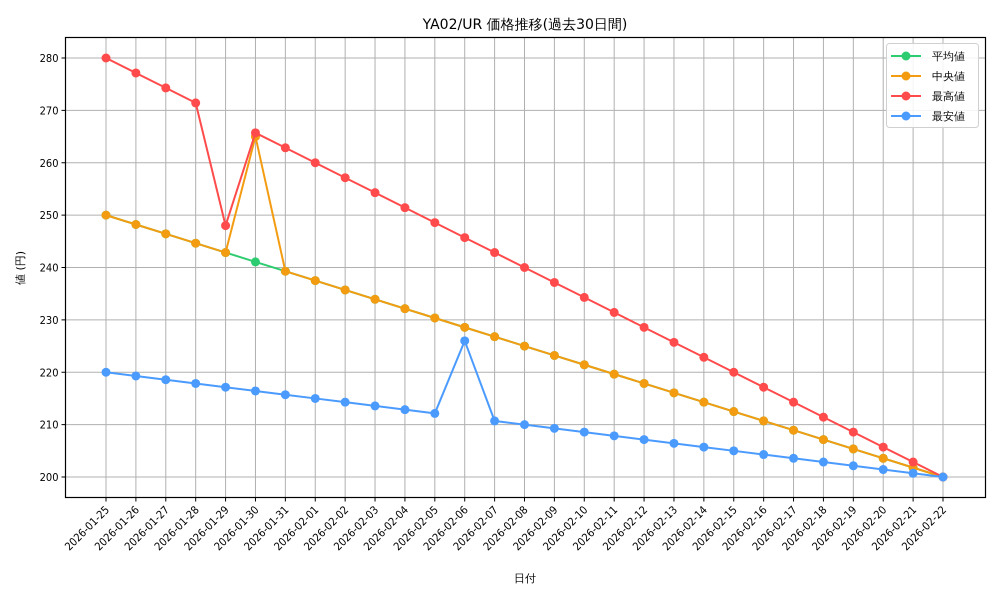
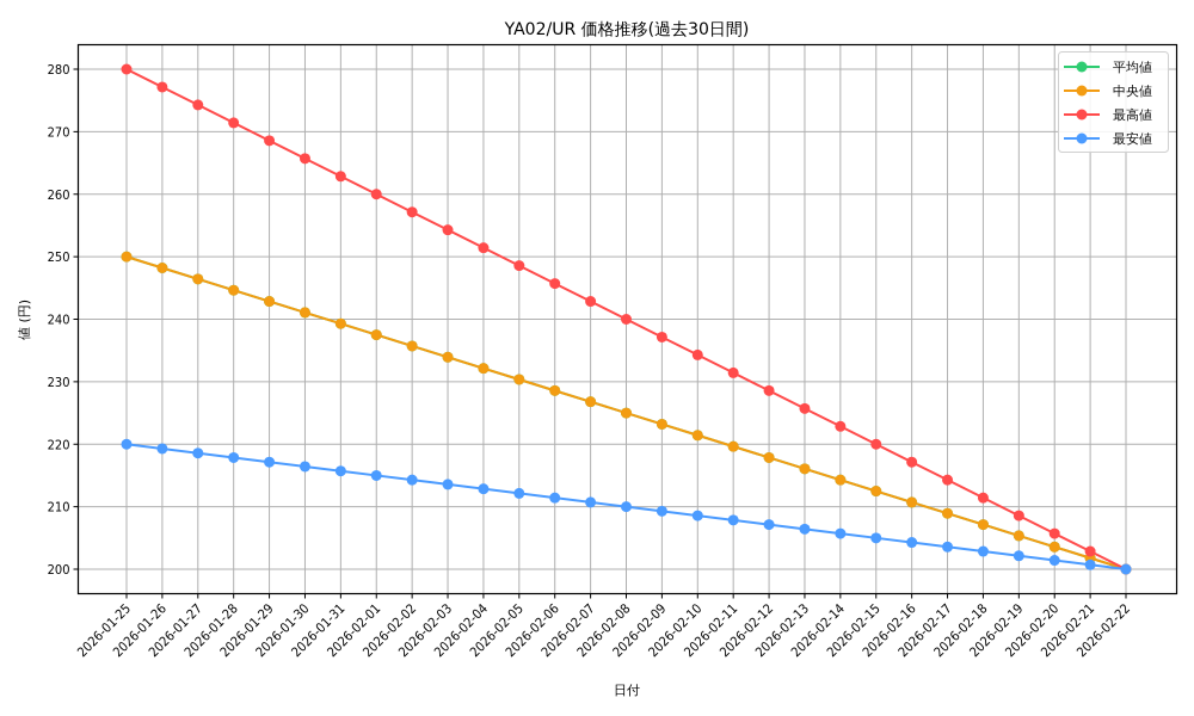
最高値/2026-01-29: 248 -> 269
中央値/2026-01-30: 265 -> 241
最安値/2026-02-06: 226 -> 211
